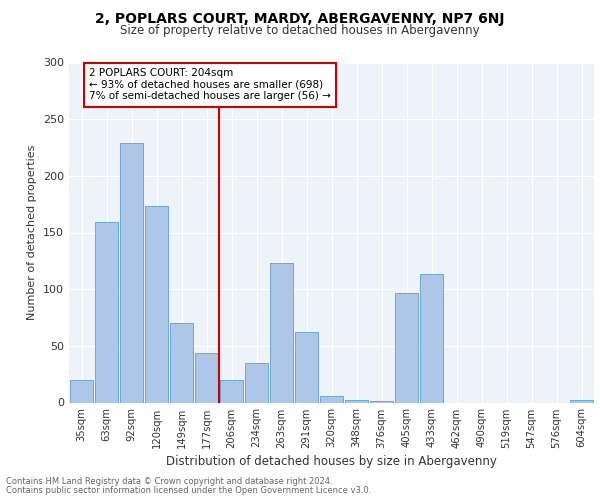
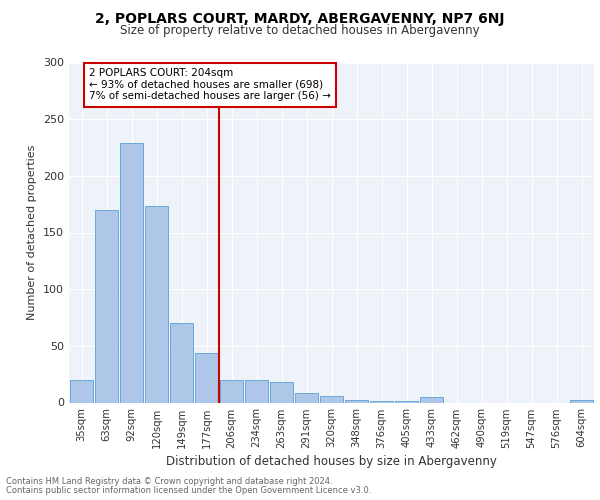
63sqm: 159 -> 170
234sqm: 35 -> 20
263sqm: 123 -> 18
291sqm: 62 -> 8
405sqm: 97 -> 1
433sqm: 113 -> 5
